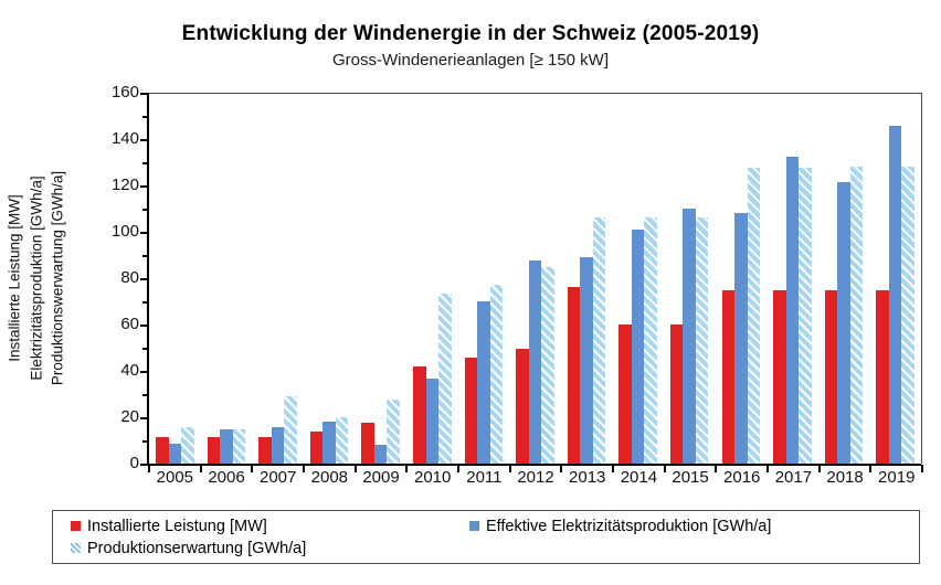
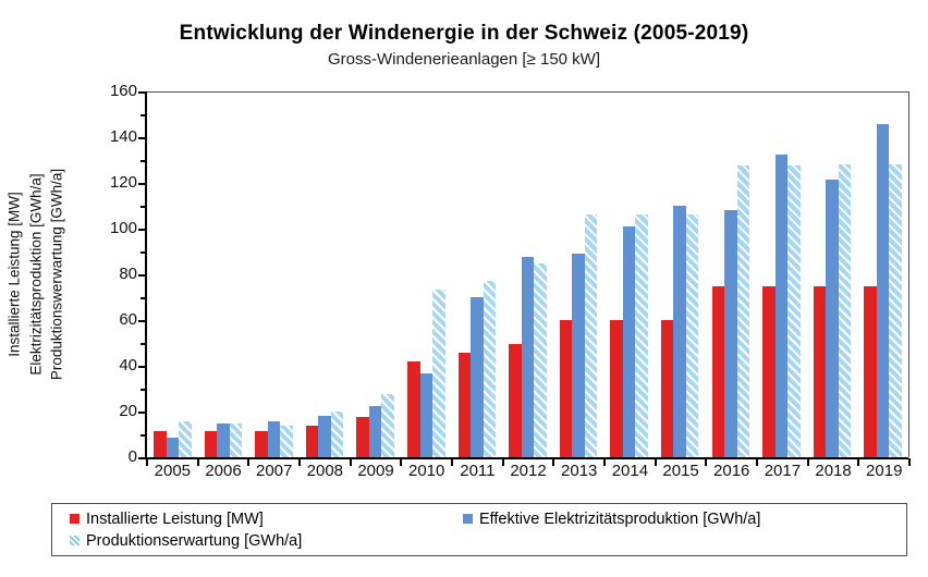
Produktionserwartung [GWh/a]/2007: 29 -> 14
Effektive Elektrizitätsproduktion [GWh/a]/2009: 8 -> 22
Installierte Leistung [MW]/2013: 76 -> 60
